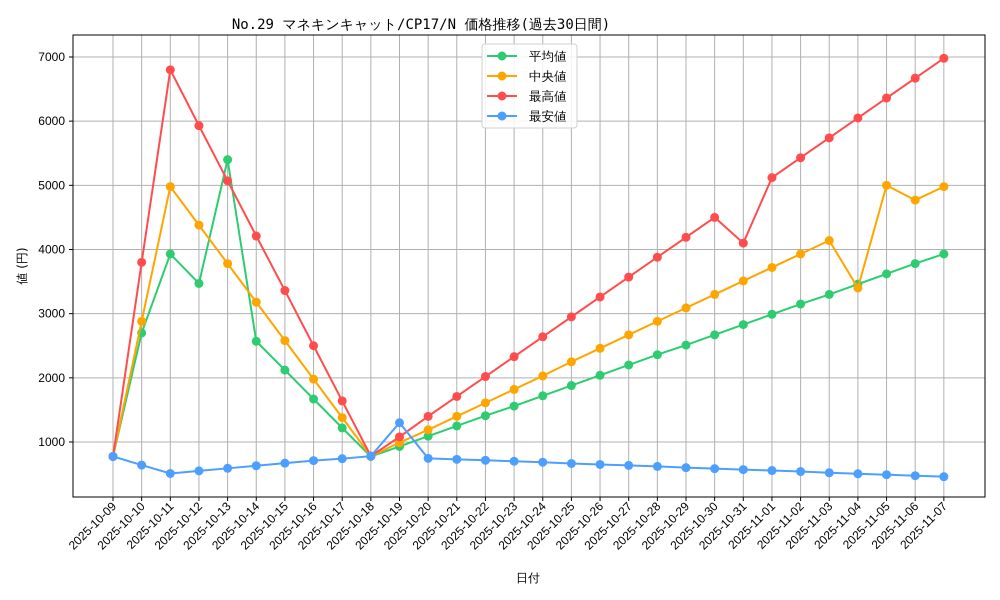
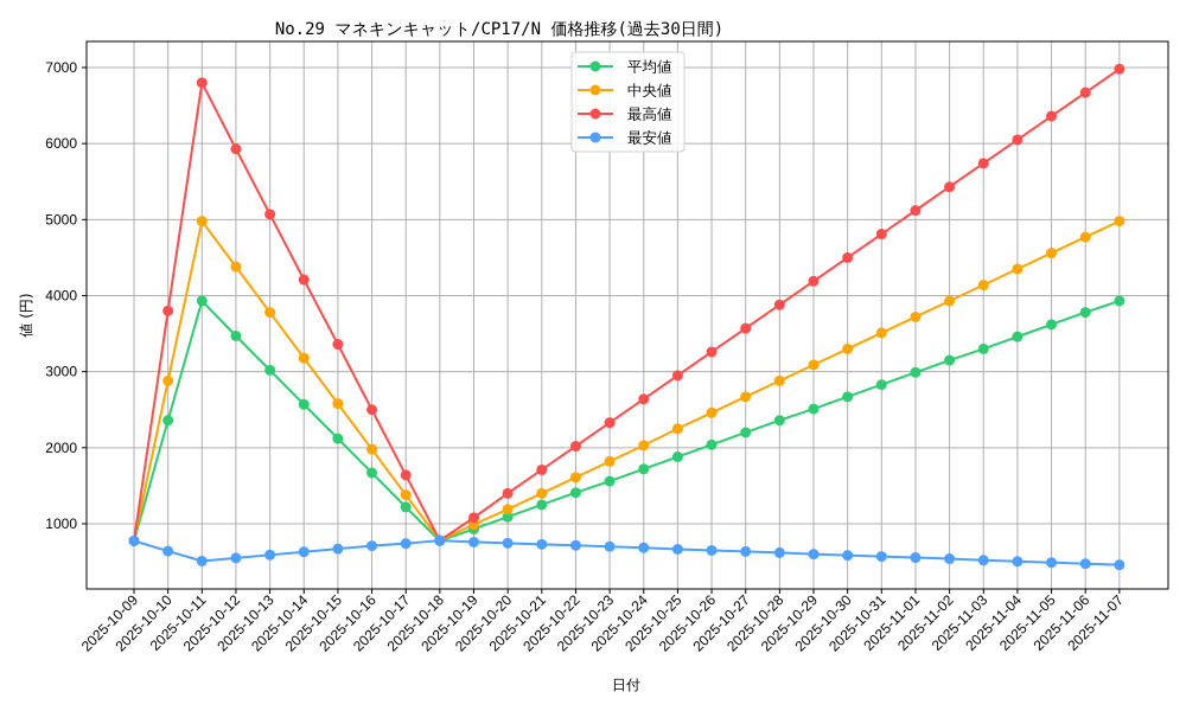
平均値/2025-10-10: 2700 -> 2400
平均値/2025-10-13: 5400 -> 3000
最安値/2025-10-19: 1300 -> 800
最高値/2025-10-31: 4100 -> 4800
中央値/2025-11-04: 3400 -> 4400
中央値/2025-11-05: 5000 -> 4600
